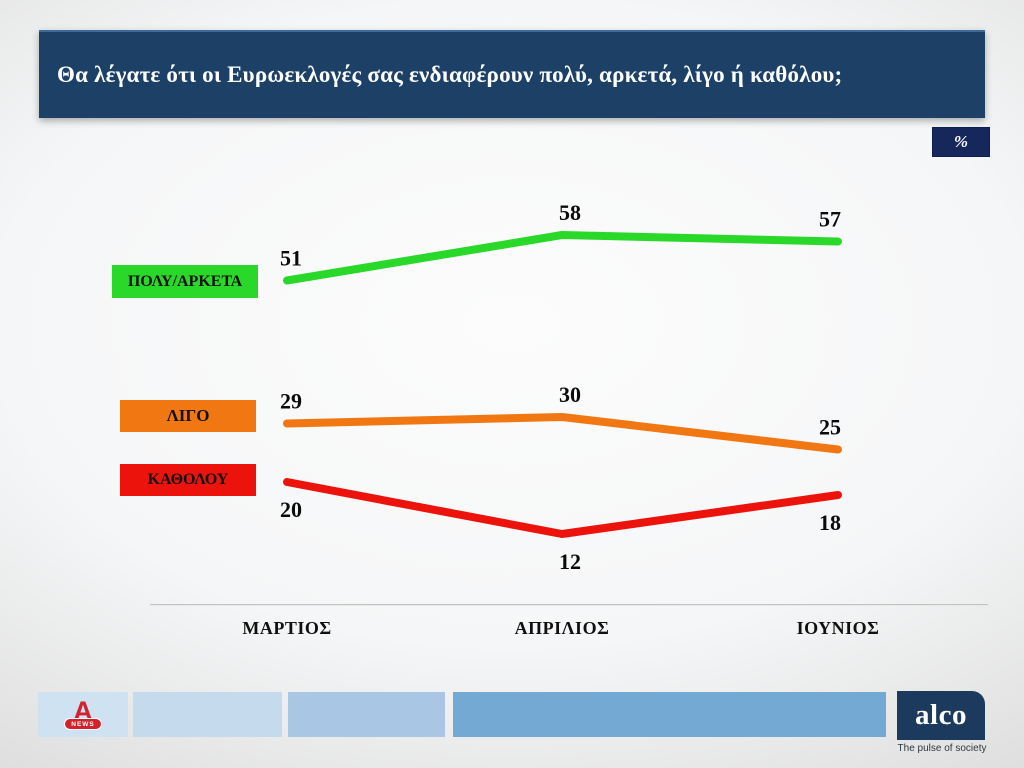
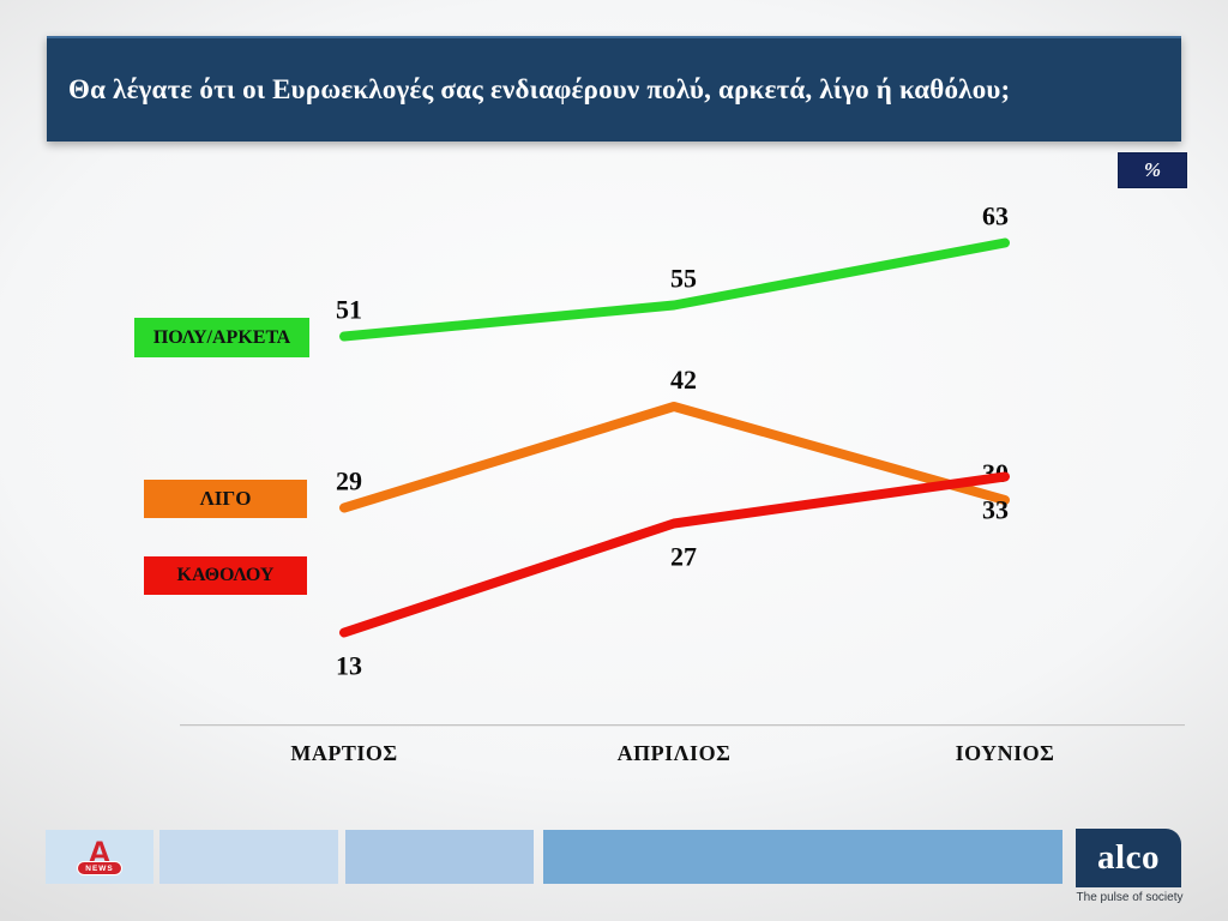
ΚΑΘΟΛΟΥ/ΜΑΡΤΙΟΣ: 20 -> 13
ΠΟΛΥ/ΑΡΚΕΤΑ/ΑΠΡΙΛΙΟΣ: 58 -> 55
ΛΙΓΟ/ΑΠΡΙΛΙΟΣ: 30 -> 42
ΚΑΘΟΛΟΥ/ΑΠΡΙΛΙΟΣ: 12 -> 27
ΠΟΛΥ/ΑΡΚΕΤΑ/ΙΟΥΝΙΟΣ: 57 -> 63
ΛΙΓΟ/ΙΟΥΝΙΟΣ: 25 -> 30
ΚΑΘΟΛΟΥ/ΙΟΥΝΙΟΣ: 18 -> 33
